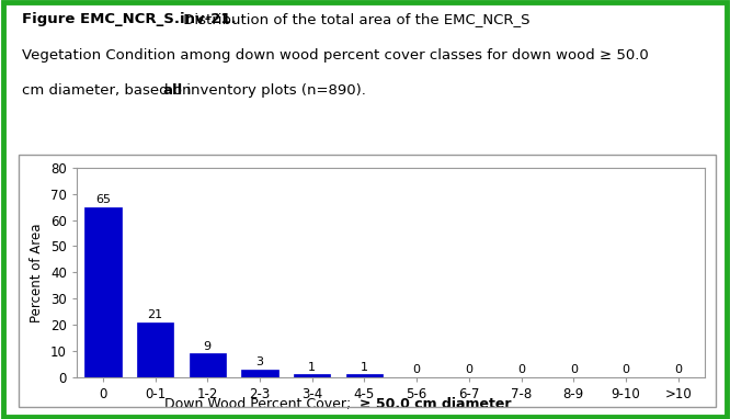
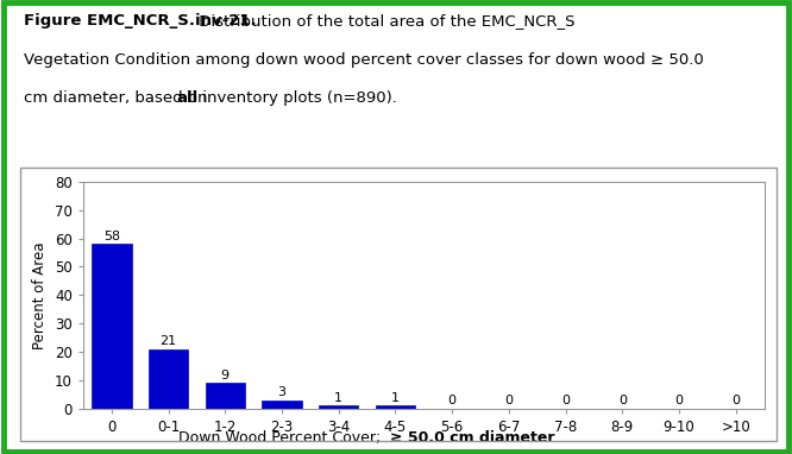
0: 65 -> 58
